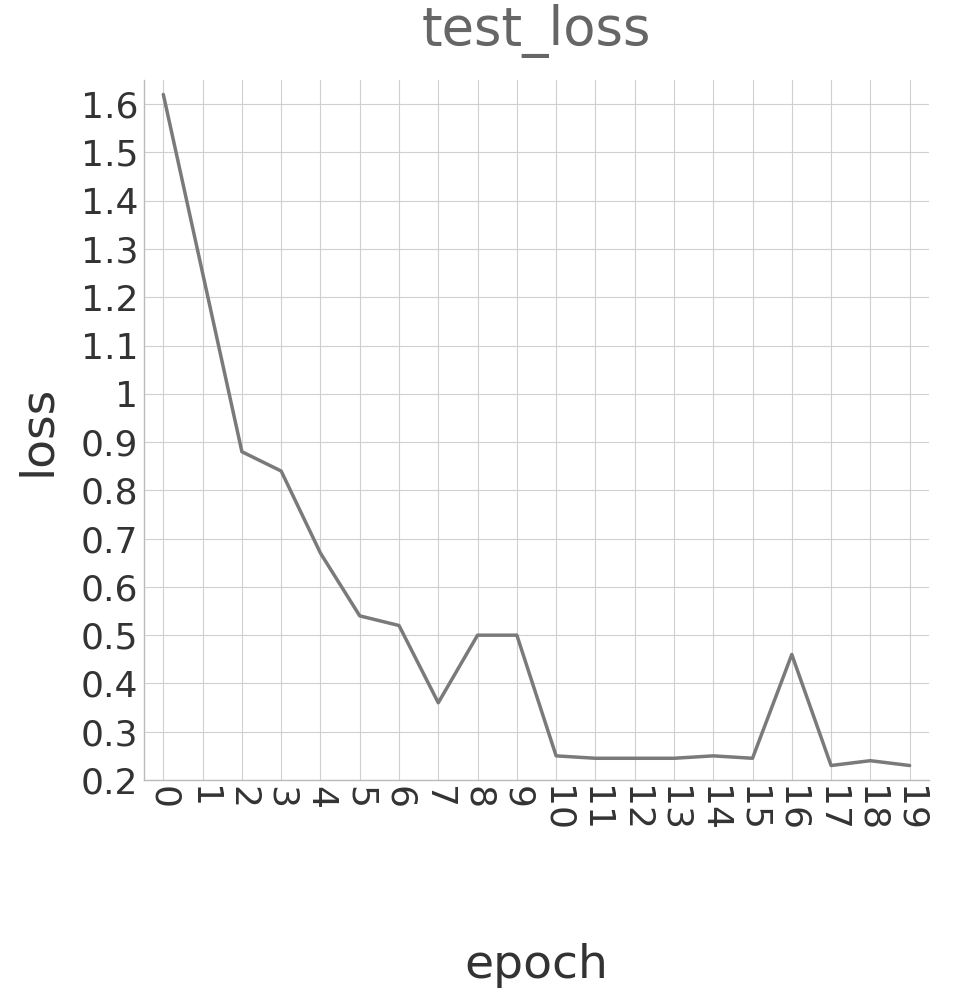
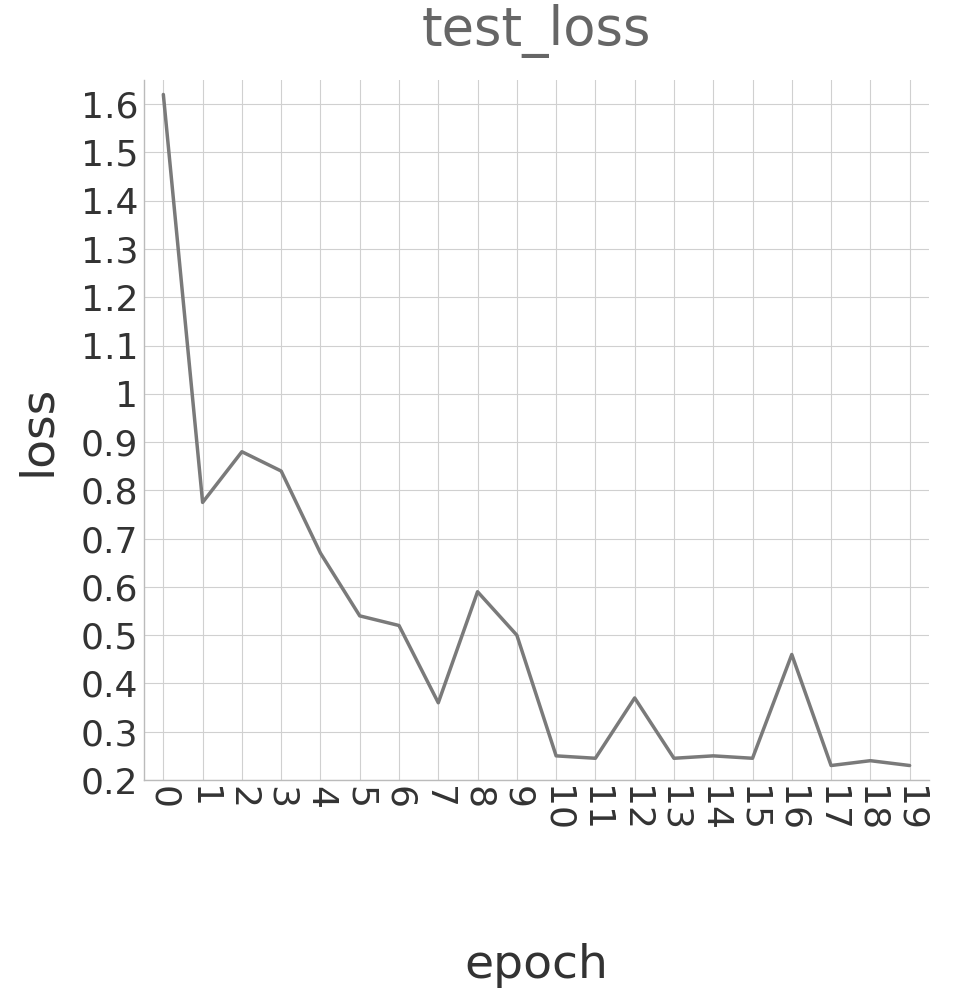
1: 1.250 -> 0.775
8: 0.500 -> 0.590
12: 0.245 -> 0.370
